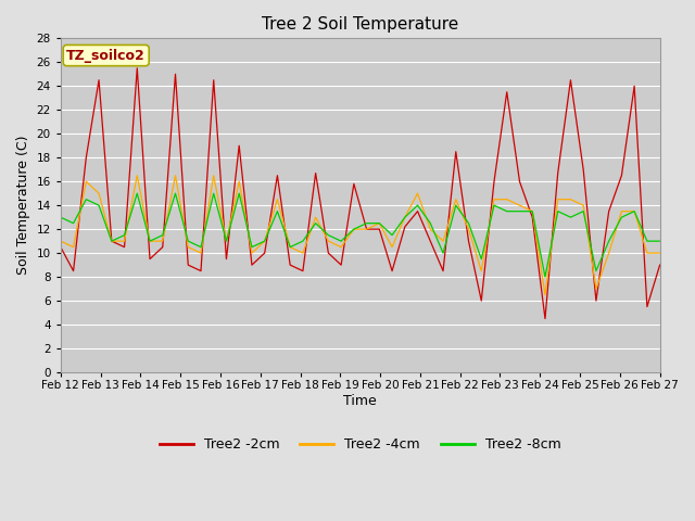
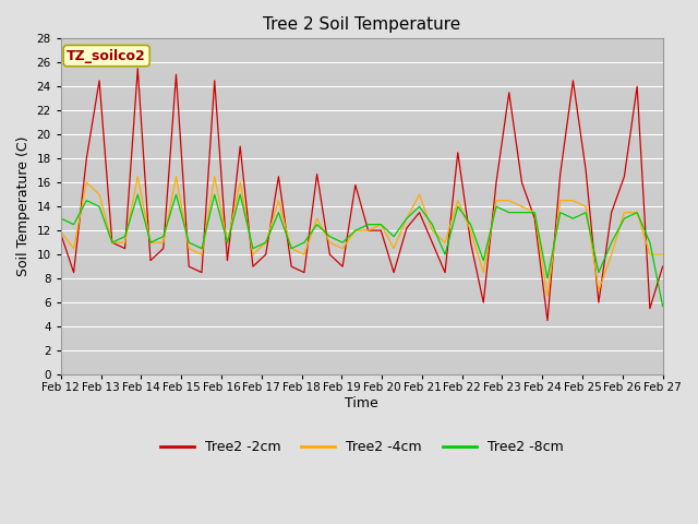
Tree2 -2cm/Feb 12: 10.5 -> 11.7
Tree2 -4cm/Feb 12: 11.0 -> 11.9
Tree2 -8cm/Feb 27: 11.0 -> 5.7
